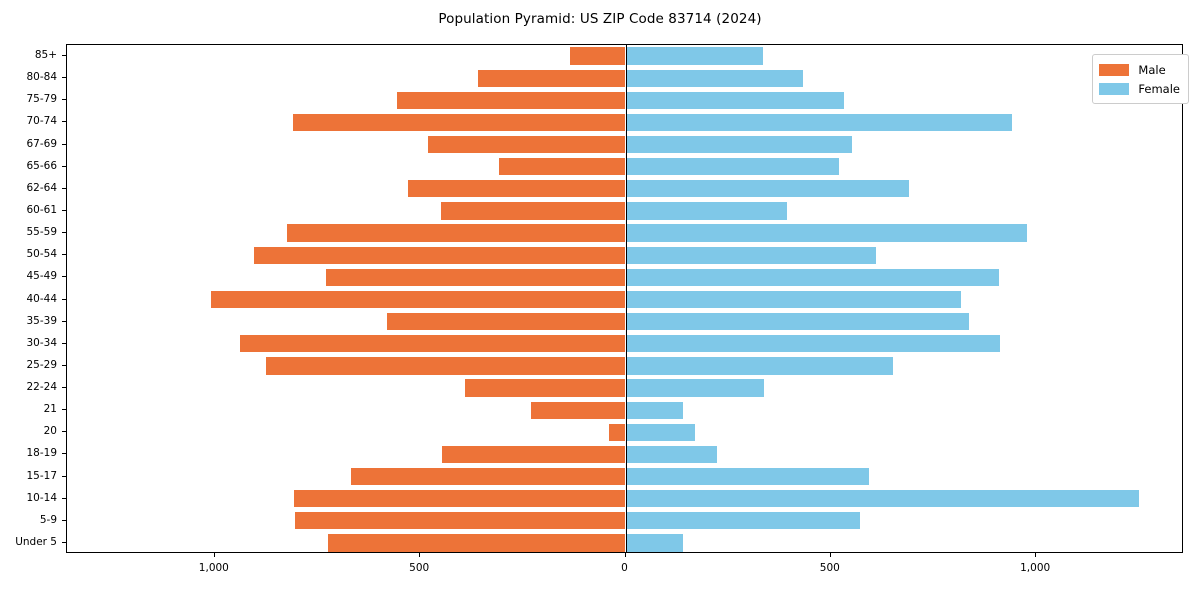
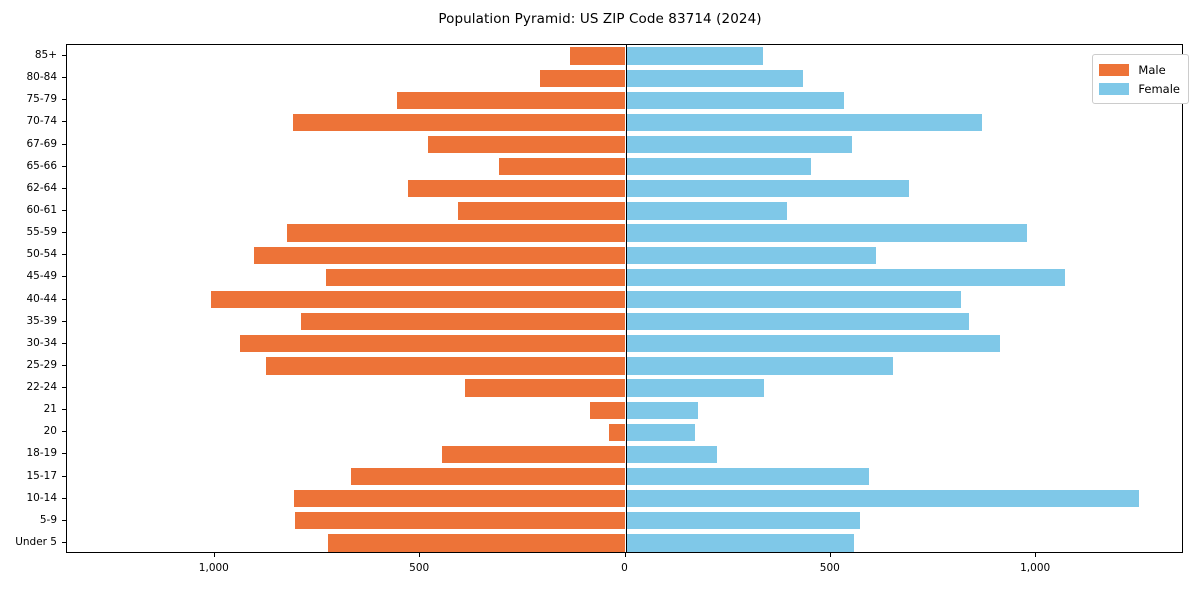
Male/80-84: 360 -> 210
Female/70-74: 940 -> 870
Female/65-66: 520 -> 450
Male/60-61: 450 -> 410
Female/45-49: 910 -> 1070
Male/35-39: 580 -> 790
Male/21: 230 -> 90
Female/21: 140 -> 180
Female/Under 5: 140 -> 560
